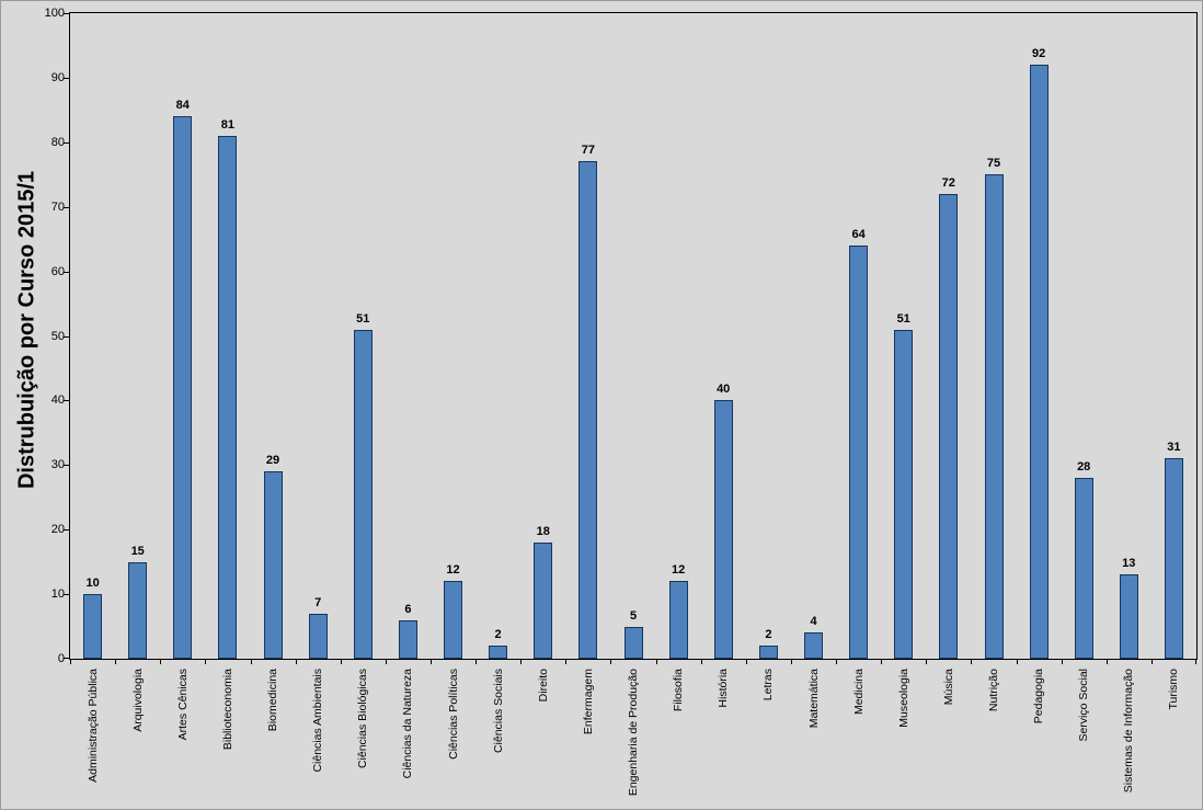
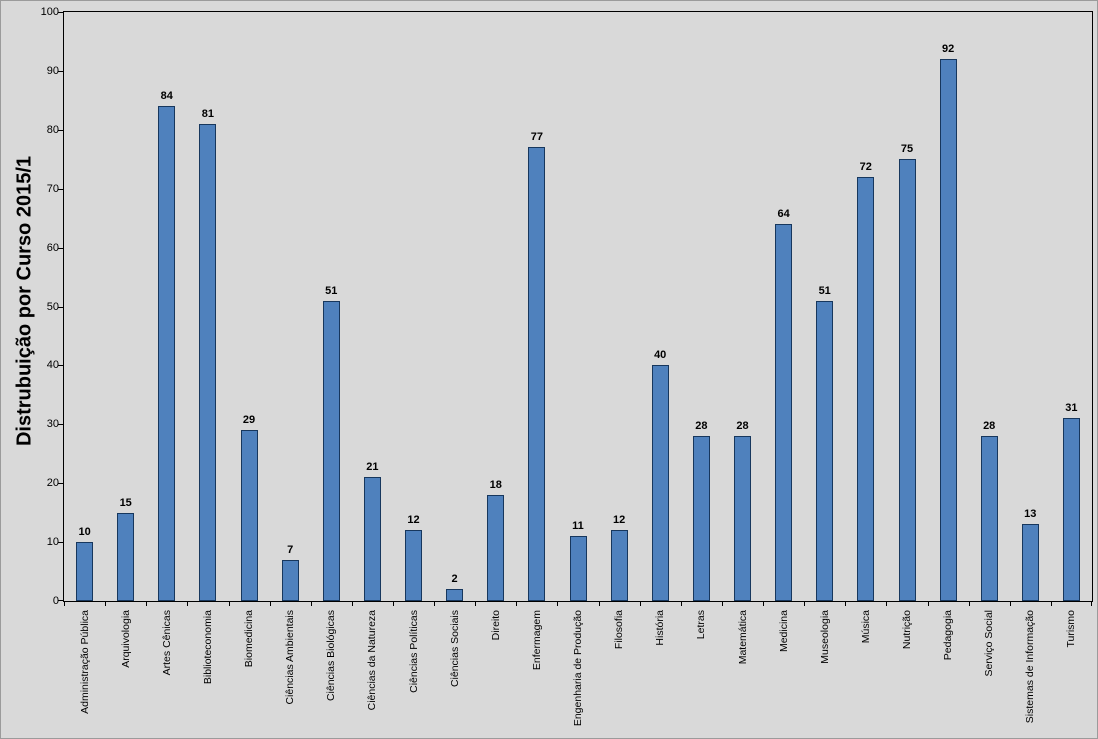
Ciências da Natureza: 6 -> 21
Engenharia de Produção: 5 -> 11
Letras: 2 -> 28
Matemática: 4 -> 28
